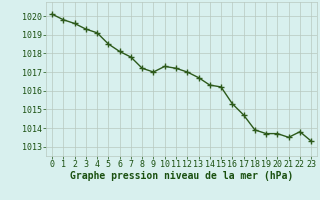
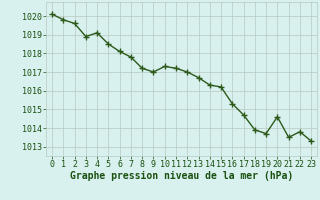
3: 1019.3 -> 1018.9
20: 1013.7 -> 1014.6
